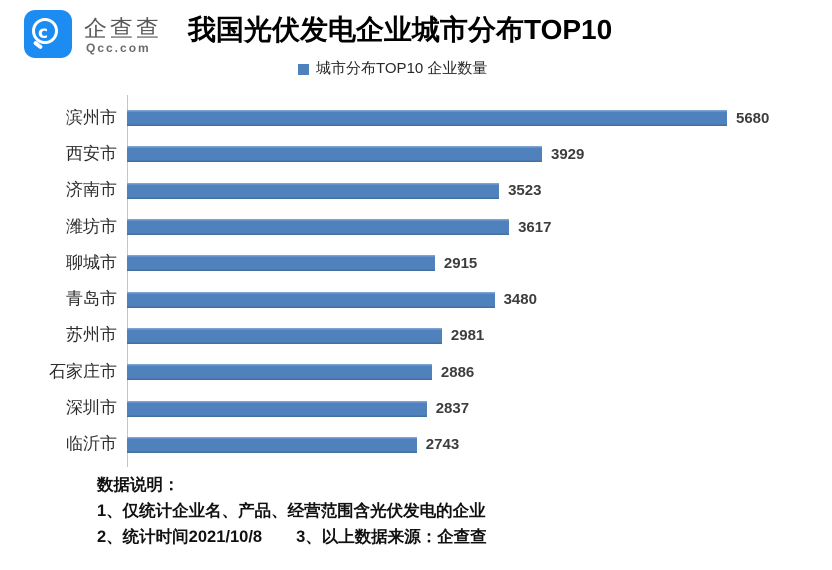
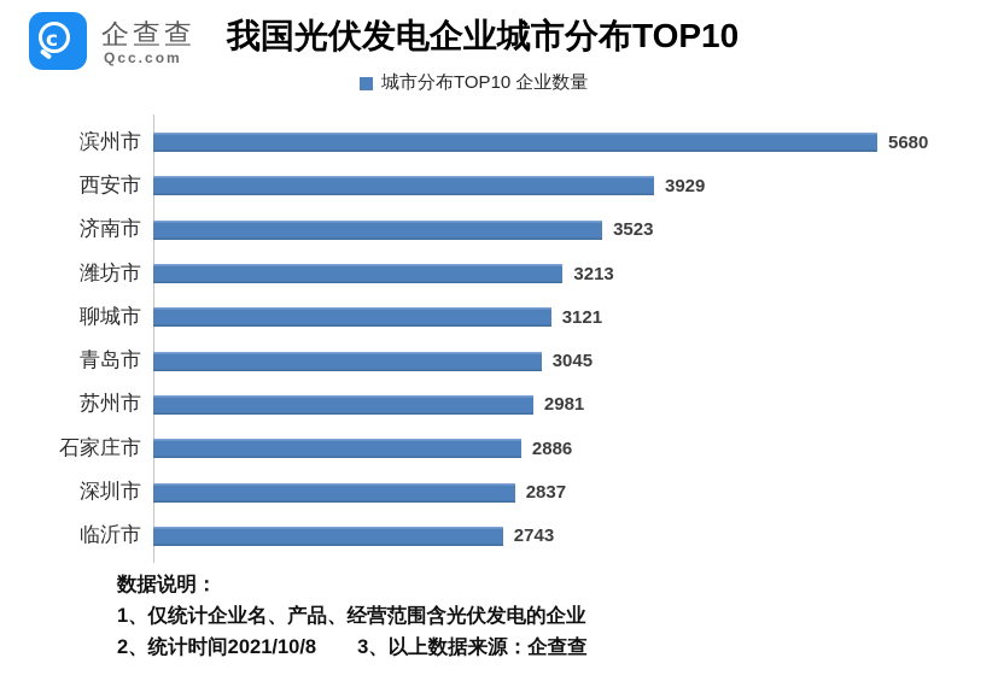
潍坊市: 3617 -> 3213
聊城市: 2915 -> 3121
青岛市: 3480 -> 3045
